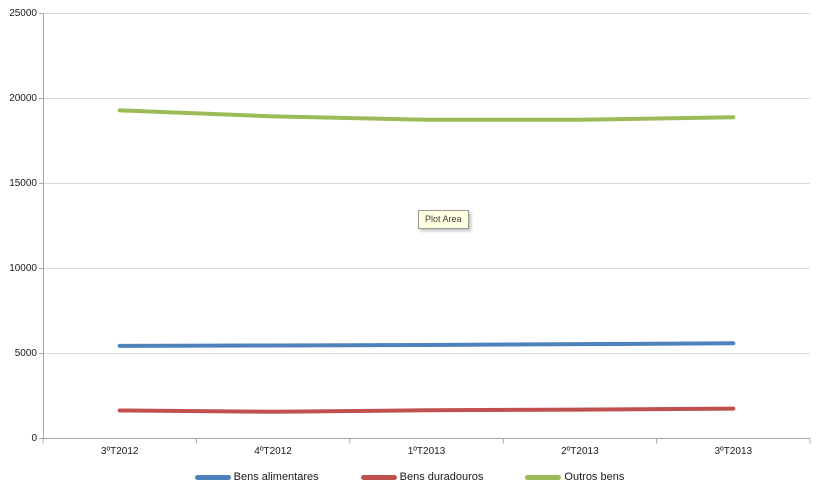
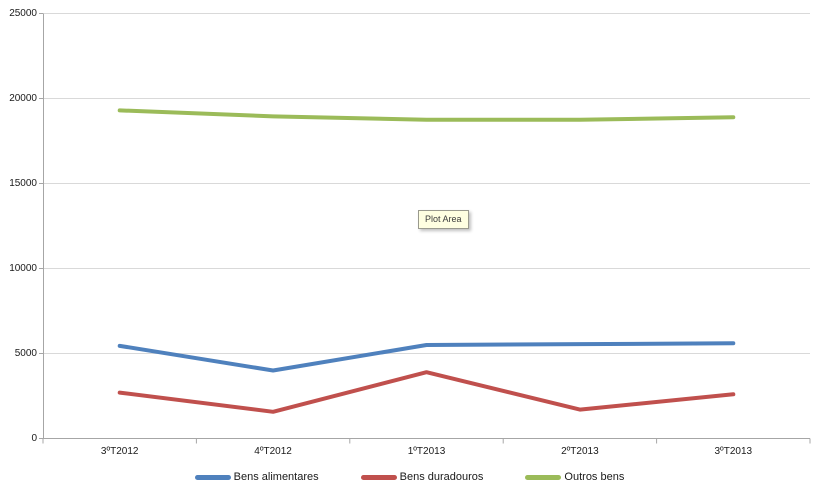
Bens duradouros/3ºT2012: 1600 -> 2700
Bens alimentares/4ºT2012: 5500 -> 4000
Bens duradouros/1ºT2013: 1700 -> 3900
Bens duradouros/3ºT2013: 1800 -> 2600
